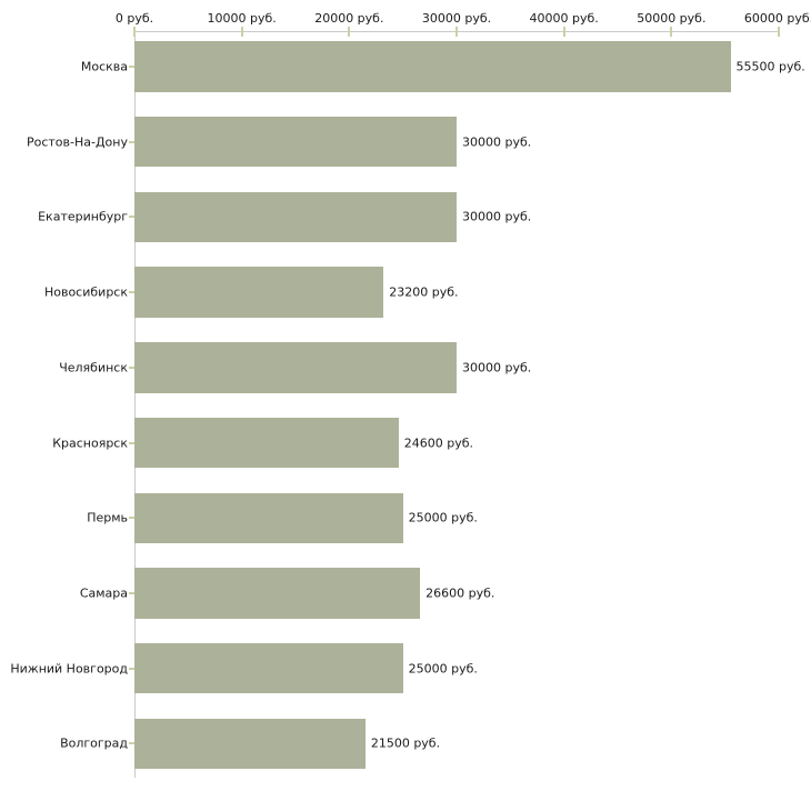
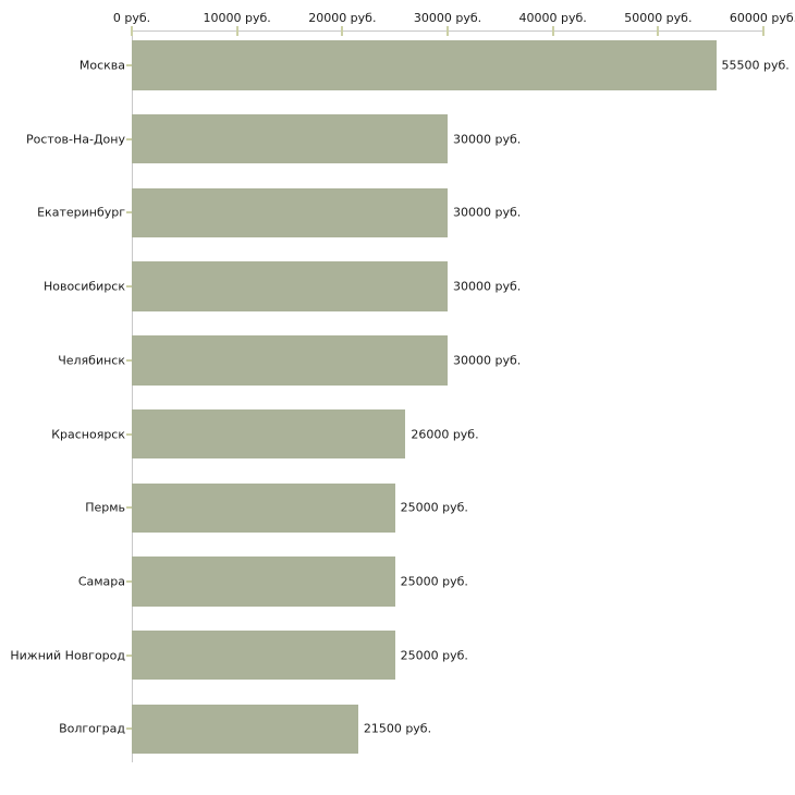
Новосибирск: 23200 -> 30000
Красноярск: 24600 -> 26000
Самара: 26600 -> 25000
